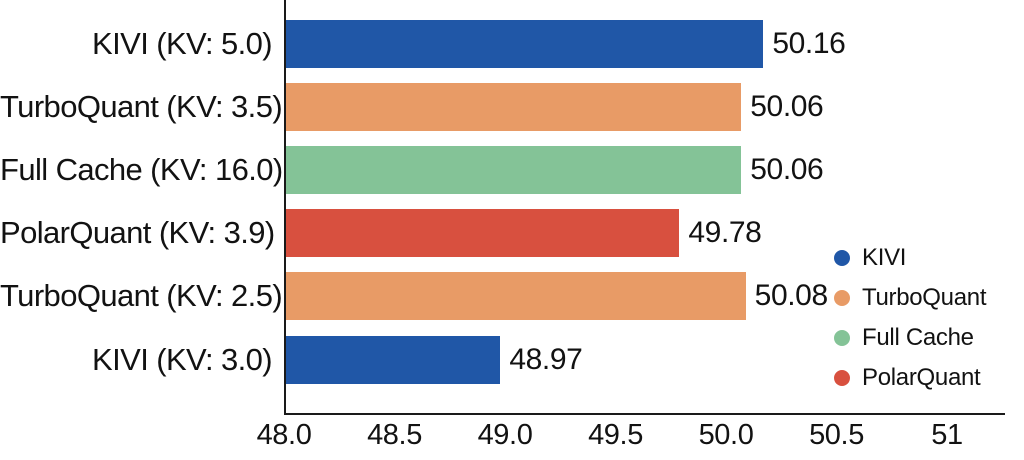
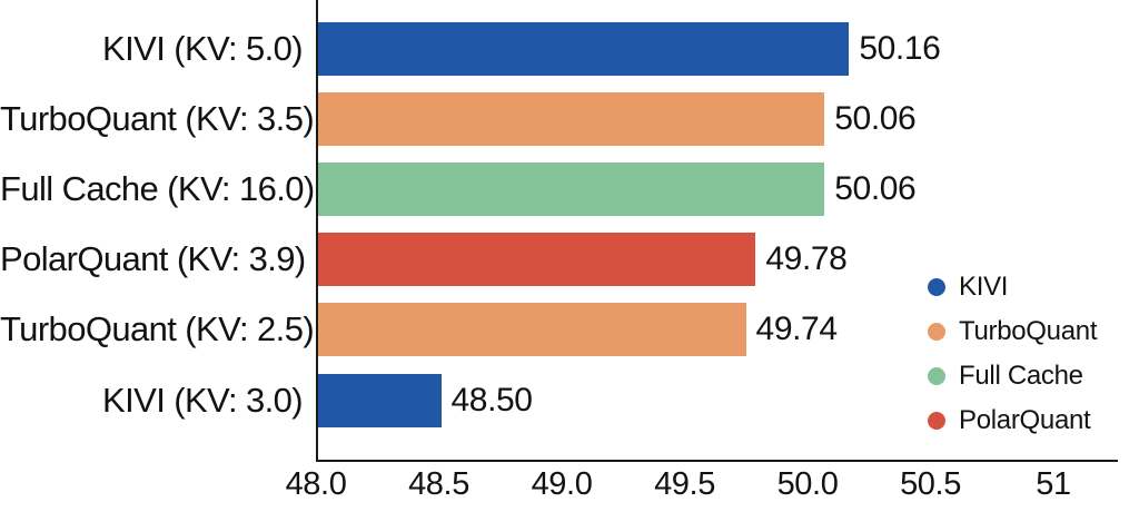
TurboQuant (KV: 2.5): 50.08 -> 49.74
KIVI (KV: 3.0): 48.97 -> 48.50
